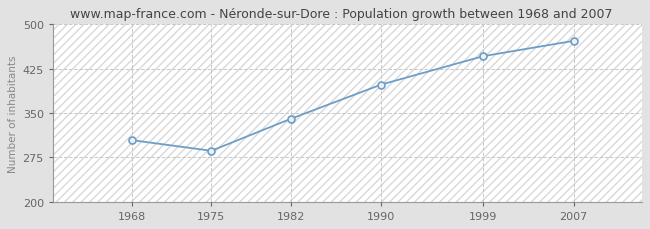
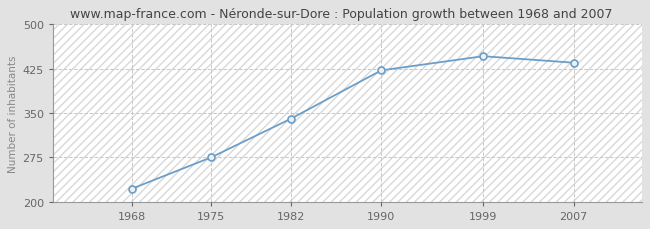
1968: 304 -> 222
1975: 286 -> 275
1990: 398 -> 422
2007: 472 -> 435
